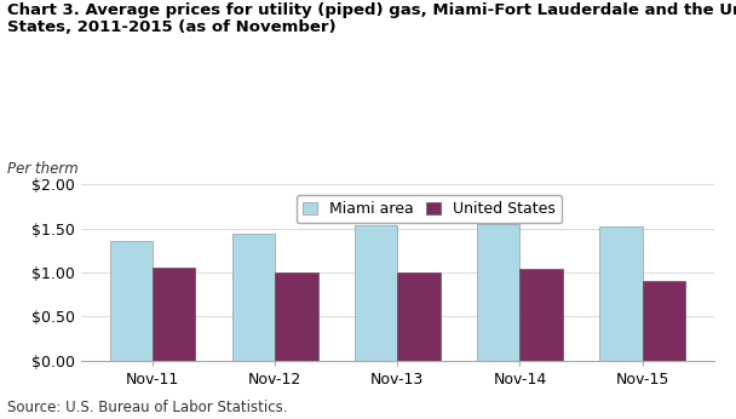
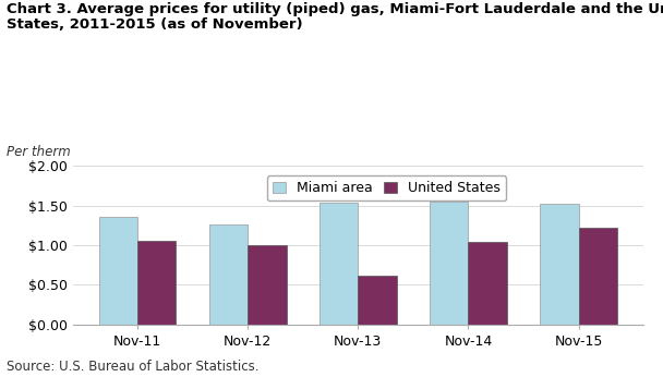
Miami area/Nov-12: $1.44 -> $1.26
United States/Nov-13: $1.00 -> $0.62
United States/Nov-15: $0.90 -> $1.22
